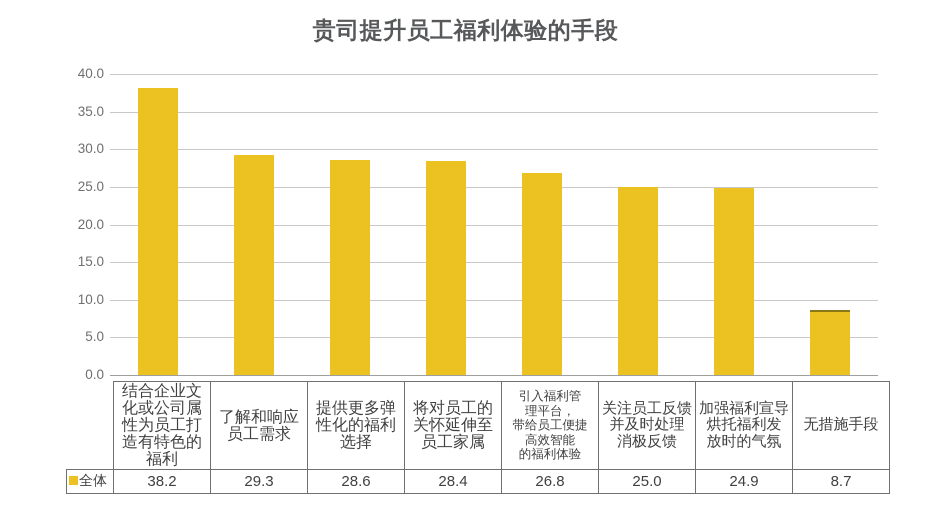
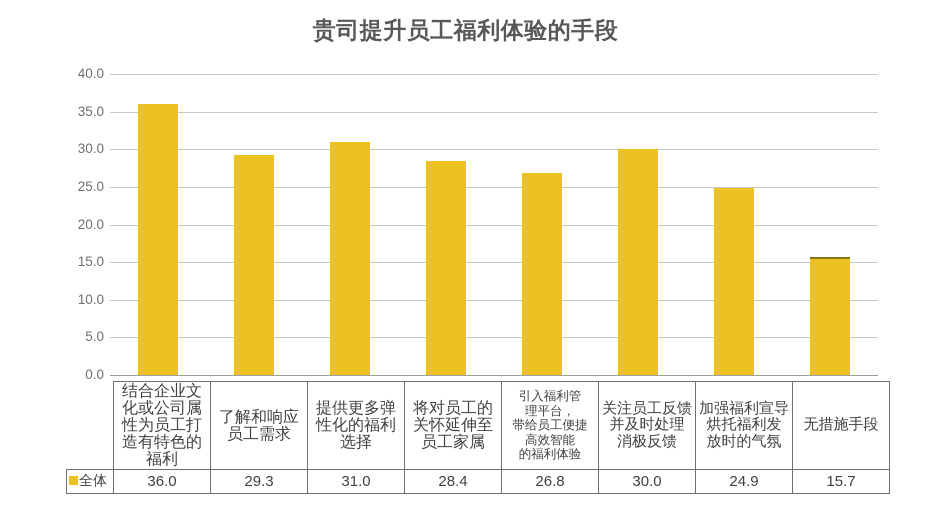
结合企业文化或公司属性为员工打造有特色的福利: 38.2 -> 36.0
提供更多弹性化的福利选择: 28.6 -> 31.0
关注员工反馈并及时处理消极反馈: 25.0 -> 30.0
无措施手段: 8.7 -> 15.7
